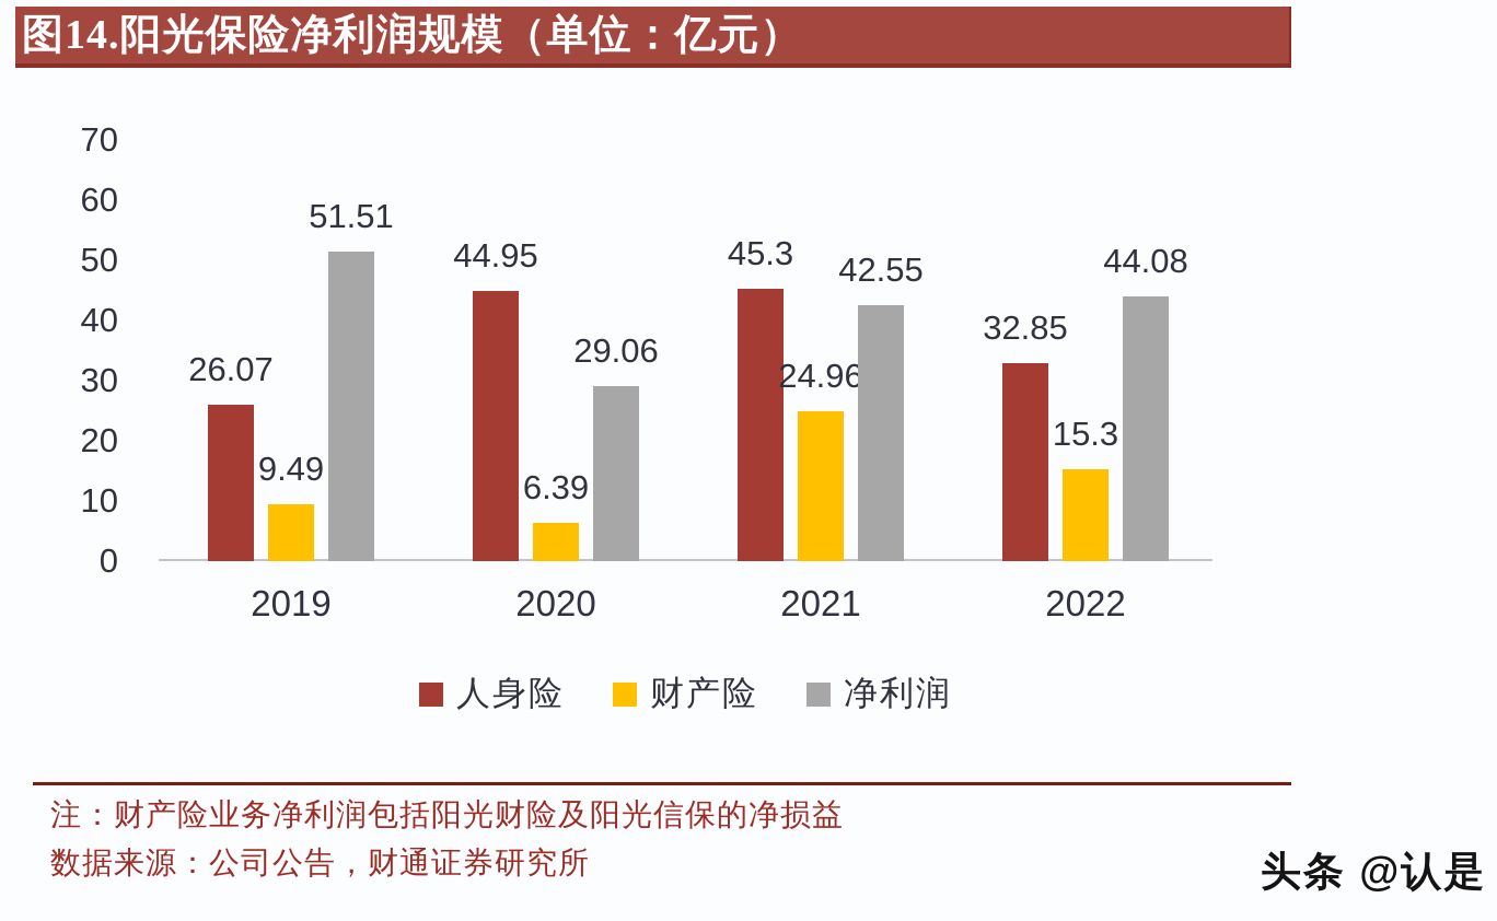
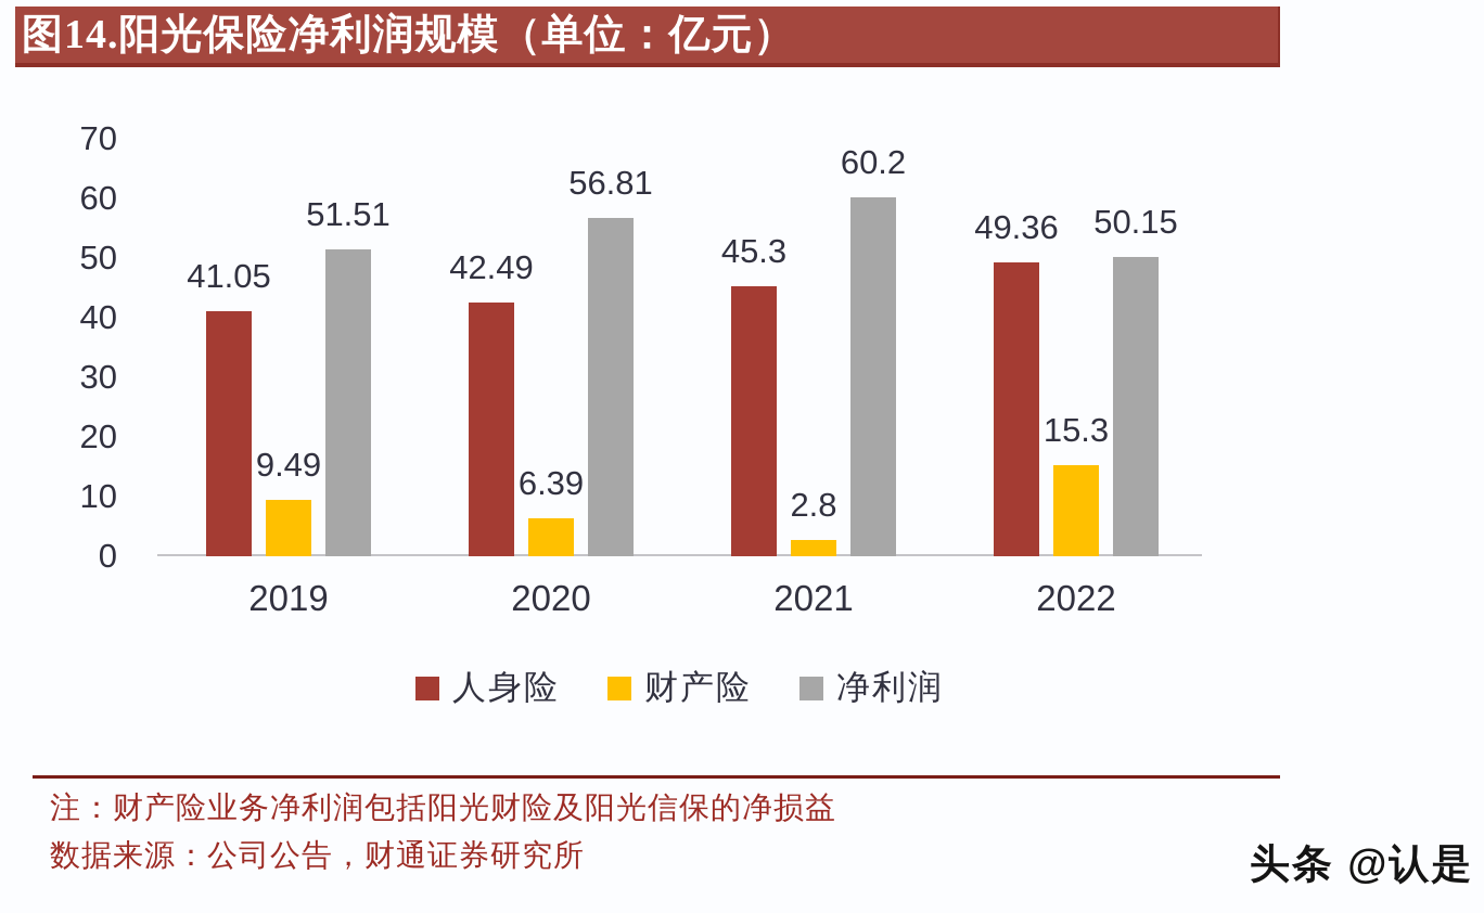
人身险/2019: 26.07 -> 41.05
人身险/2020: 44.95 -> 42.49
净利润/2020: 29.06 -> 56.81
财产险/2021: 24.96 -> 2.8
净利润/2021: 42.55 -> 60.2
人身险/2022: 32.85 -> 49.36
净利润/2022: 44.08 -> 50.15
